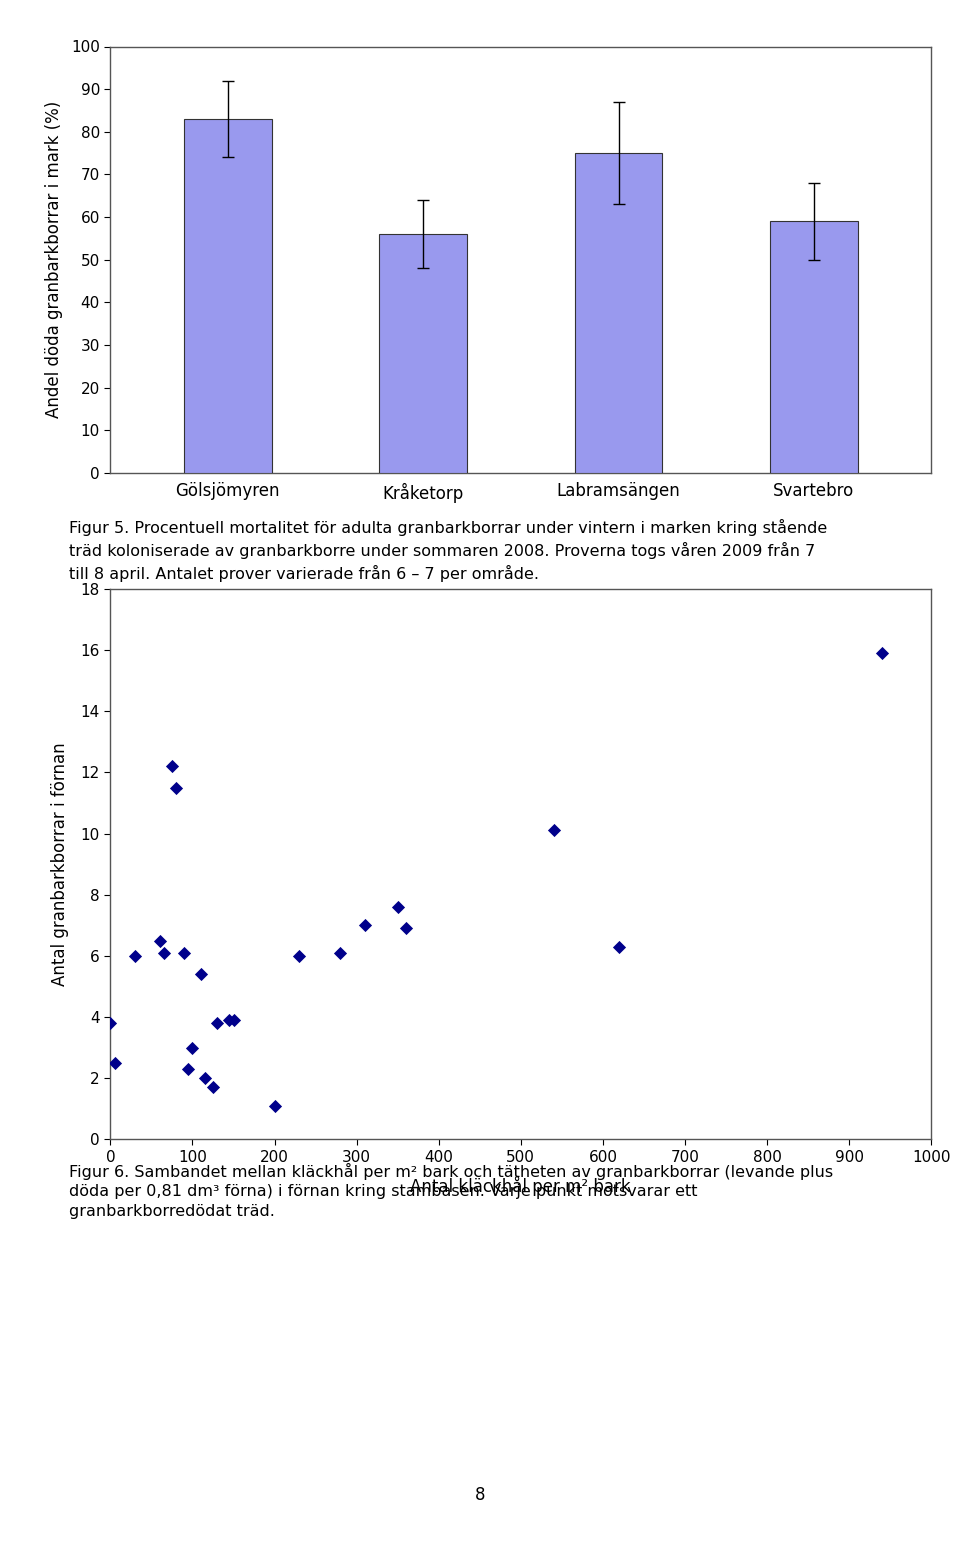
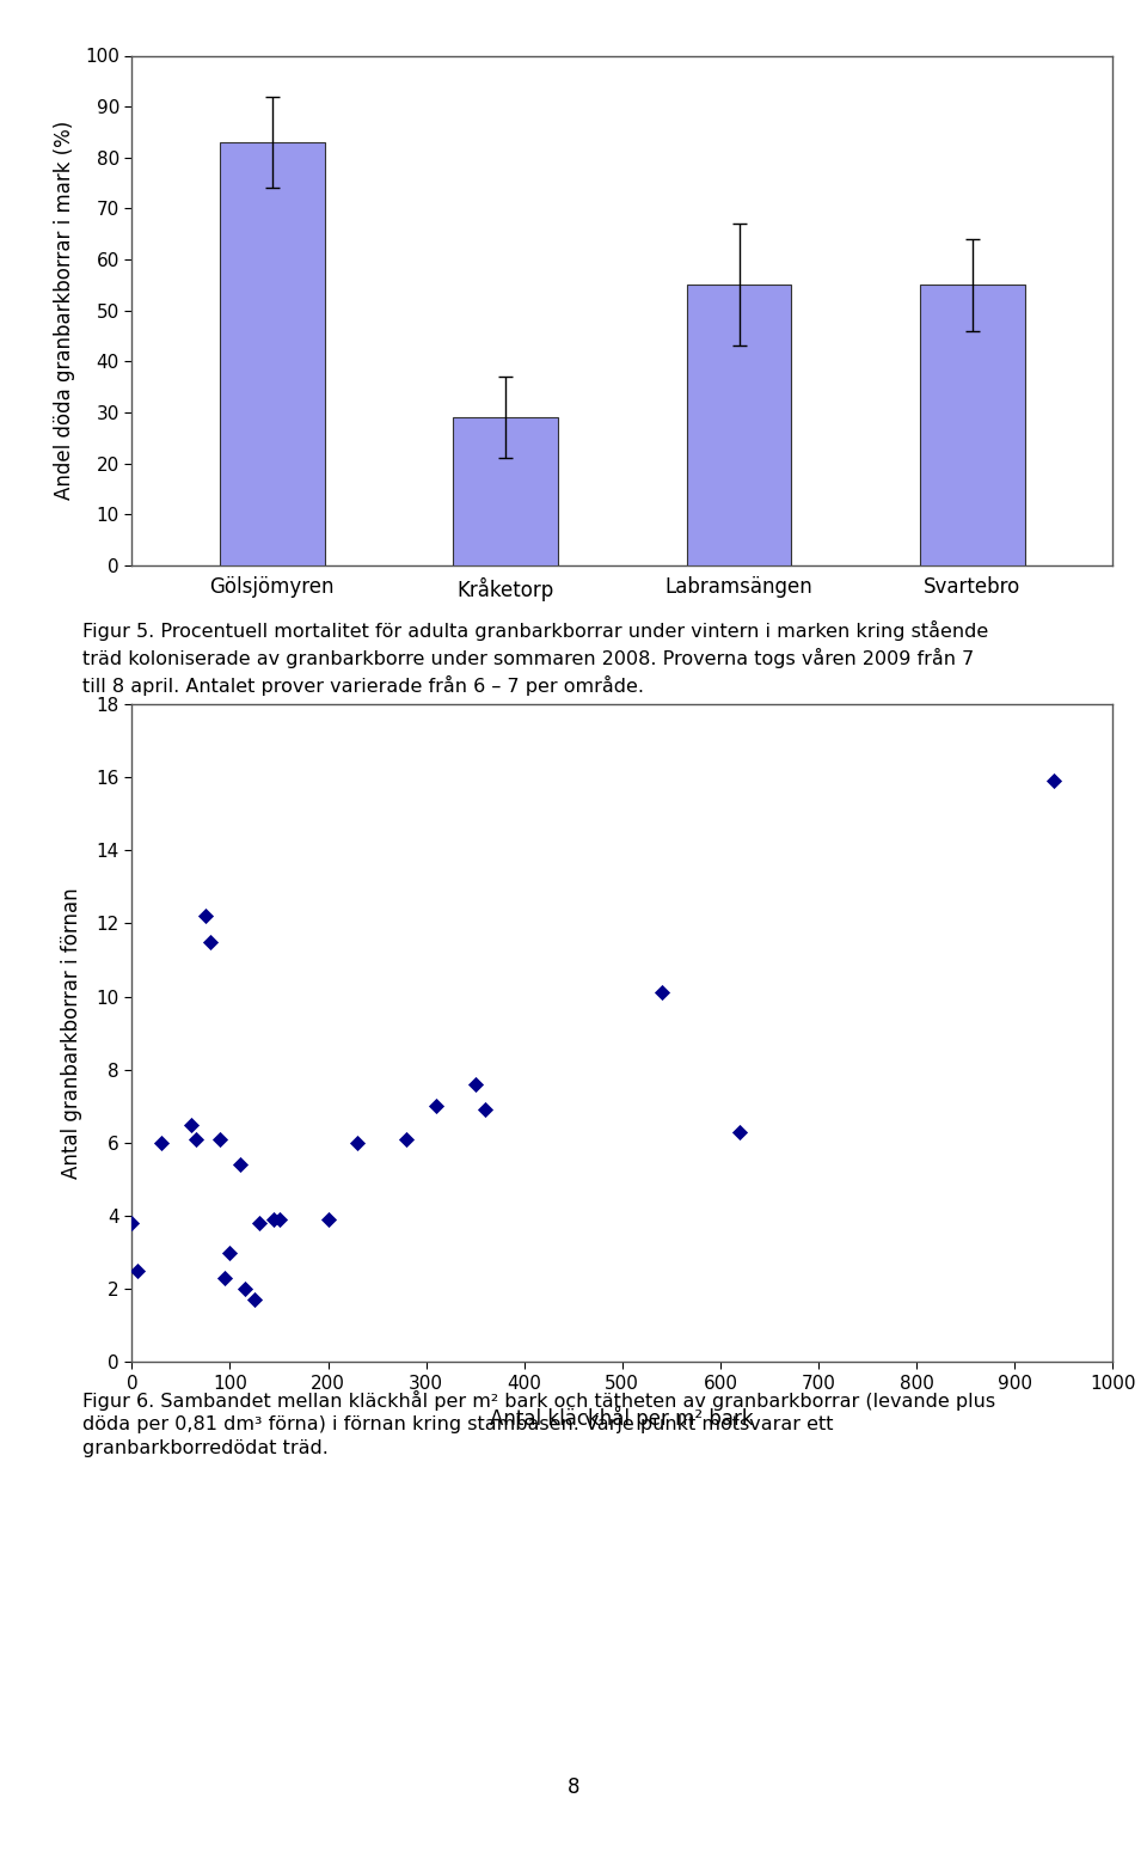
Kråketorp: 56 -> 29
Labramsängen: 75 -> 55
Svartebro: 59 -> 55
200: 1.1 -> 3.9
